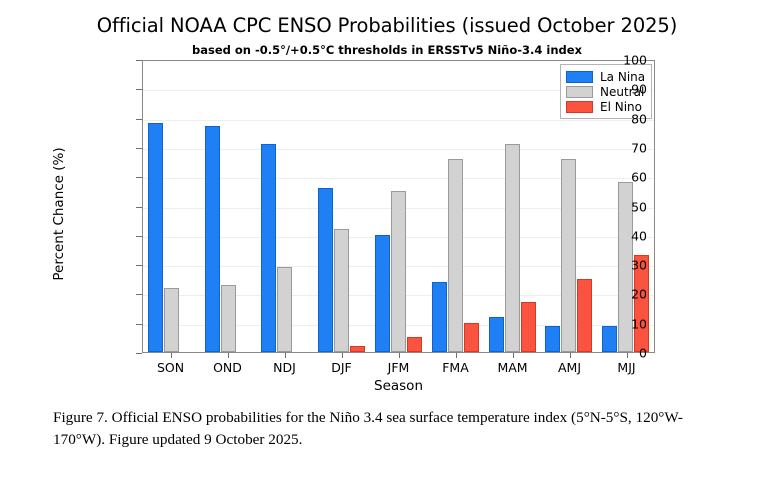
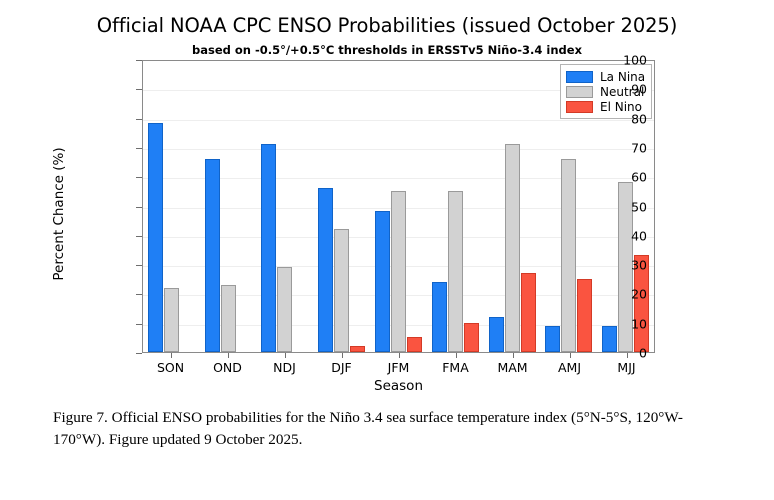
La Nina/OND: 77 -> 66
La Nina/JFM: 40 -> 48
Neutral/FMA: 66 -> 55
El Nino/MAM: 17 -> 27
